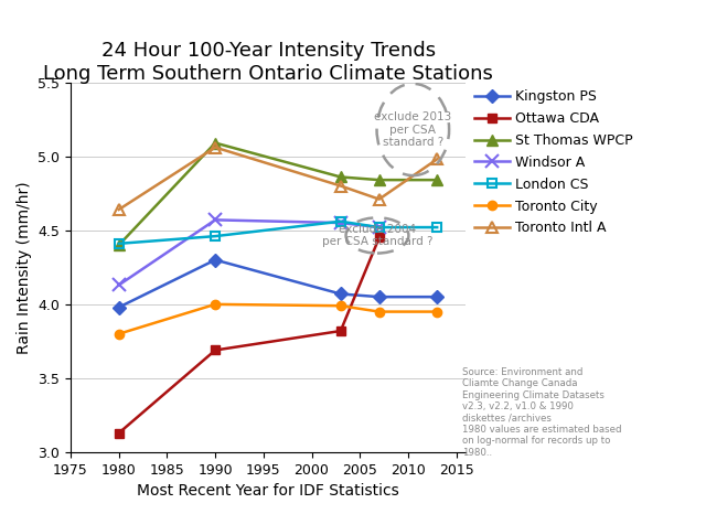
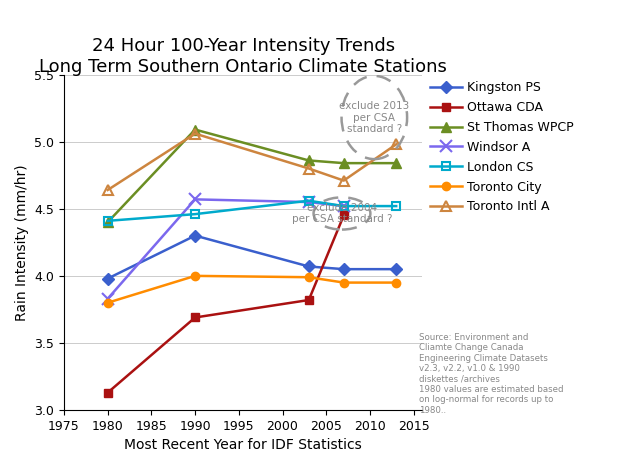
Windsor A/1980: 4.13 -> 3.83
